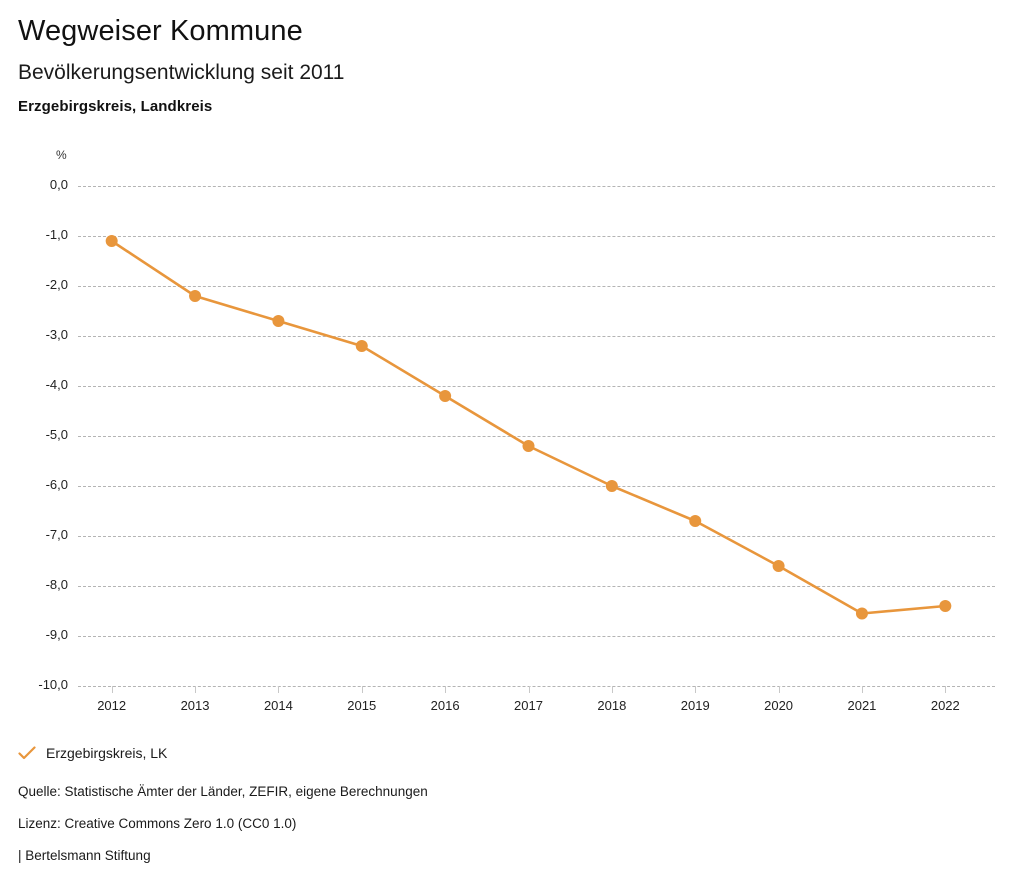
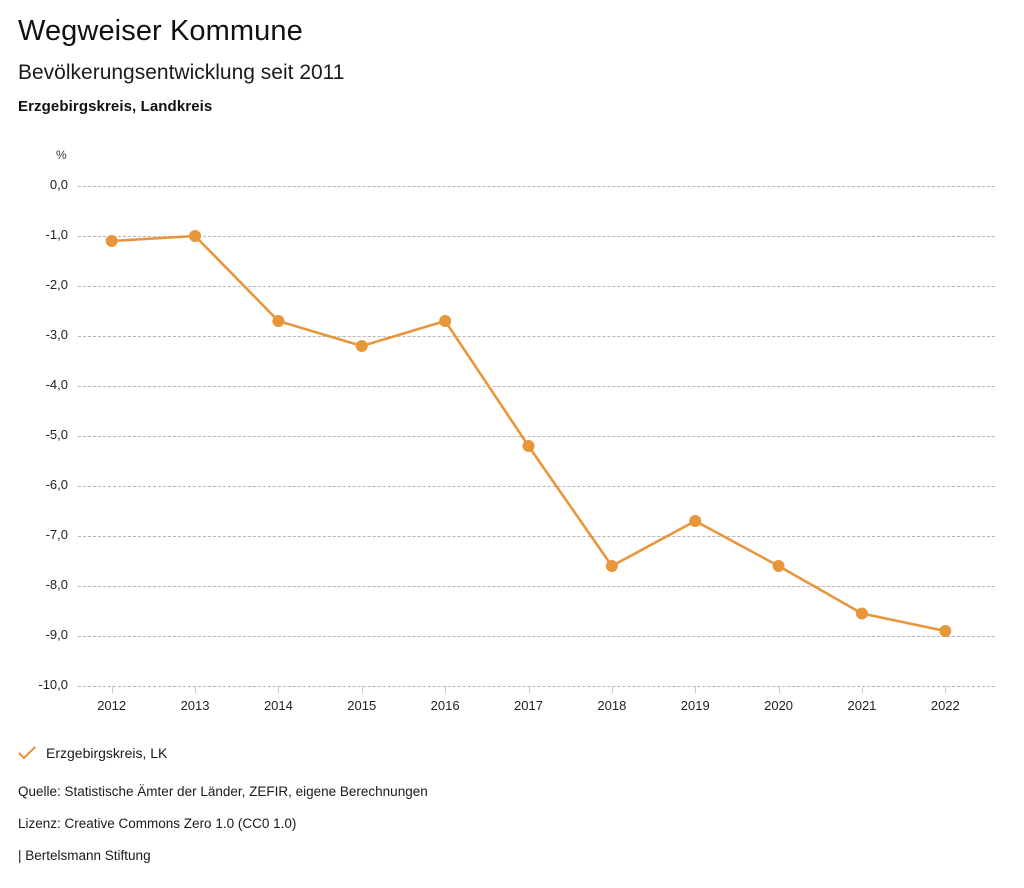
2013: -2,2 -> -1,0
2016: -4,2 -> -2,7
2018: -6,0 -> -7,6
2022: -8,4 -> -8,9
